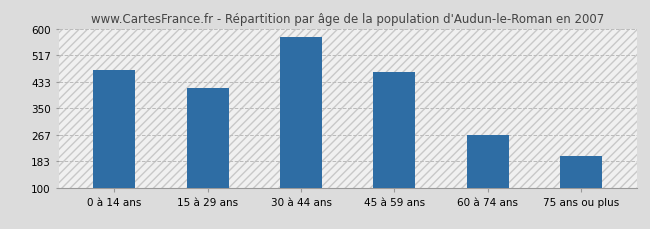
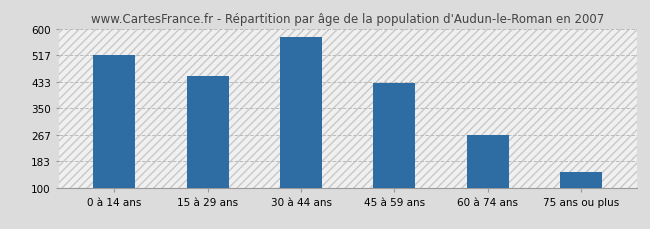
0 à 14 ans: 470 -> 517
15 à 29 ans: 415 -> 453
45 à 59 ans: 465 -> 430
75 ans ou plus: 200 -> 148
